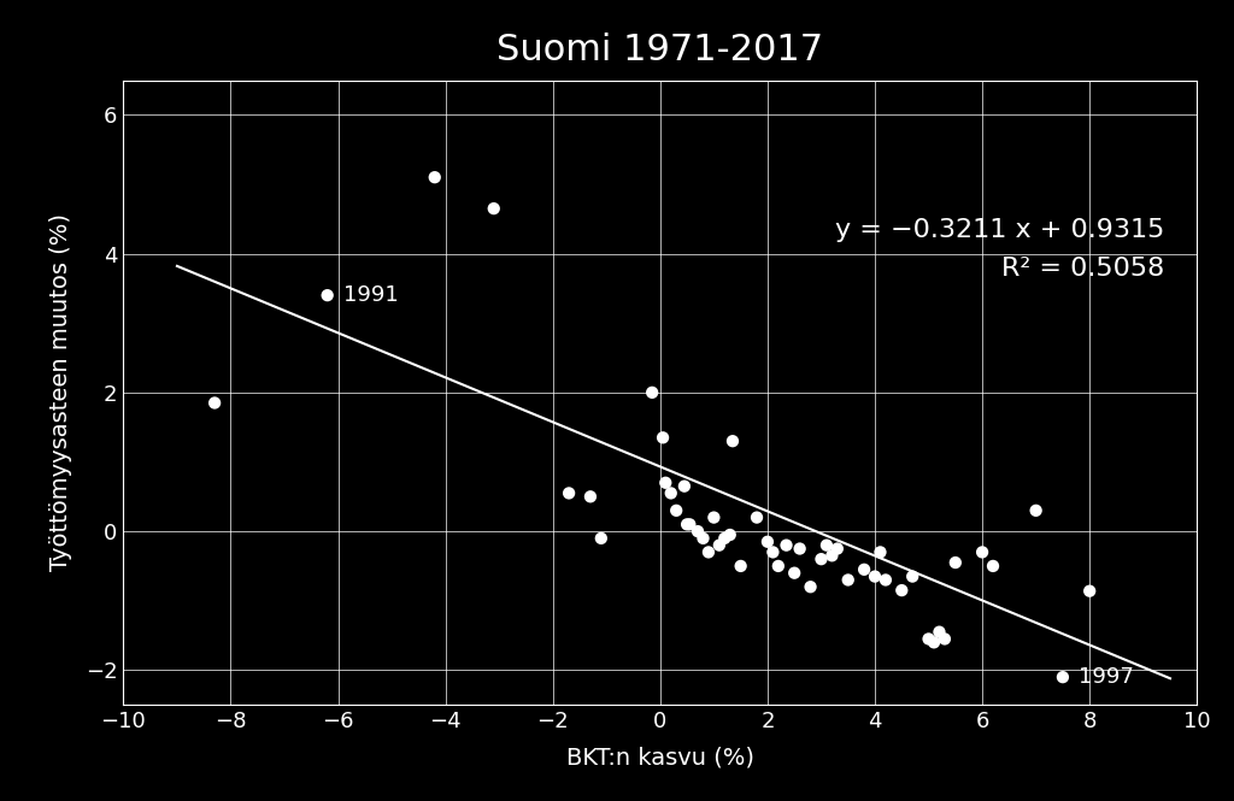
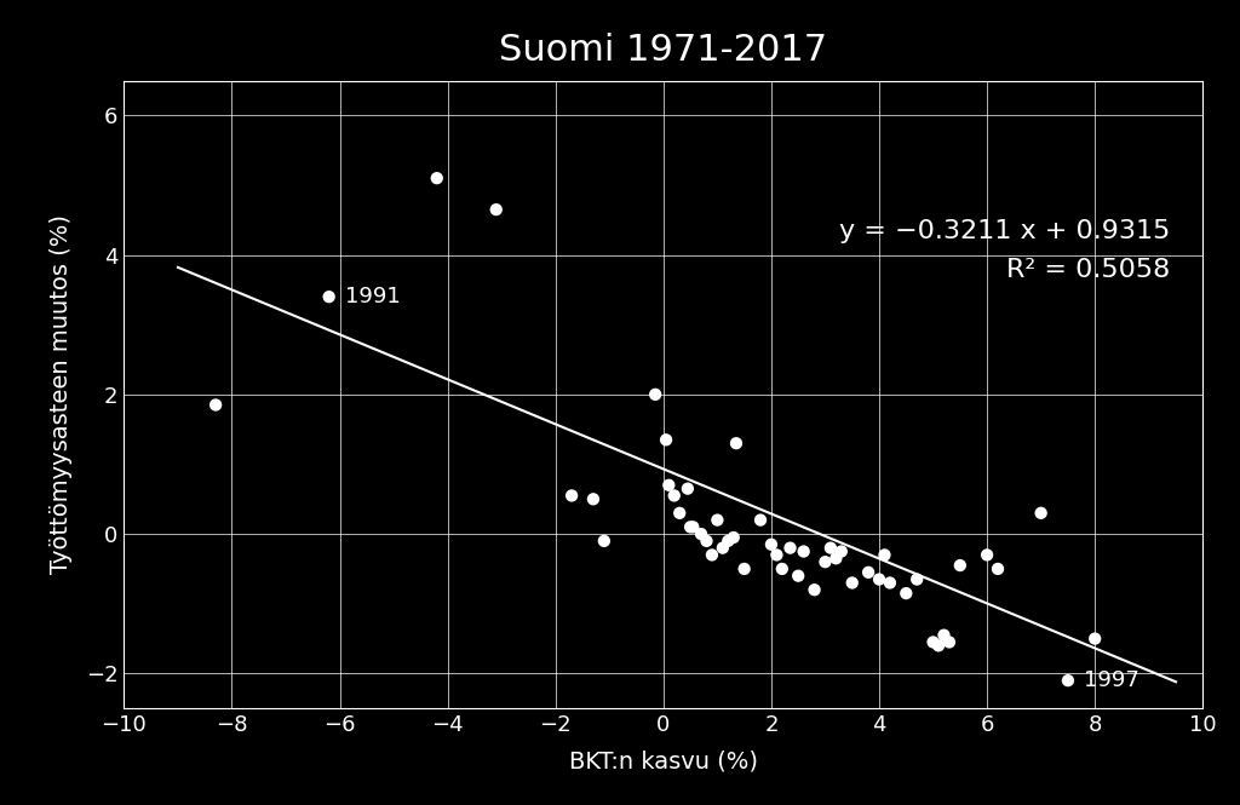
8: -0.86 -> -1.50
